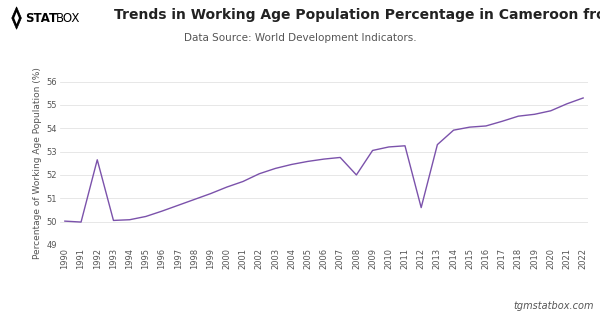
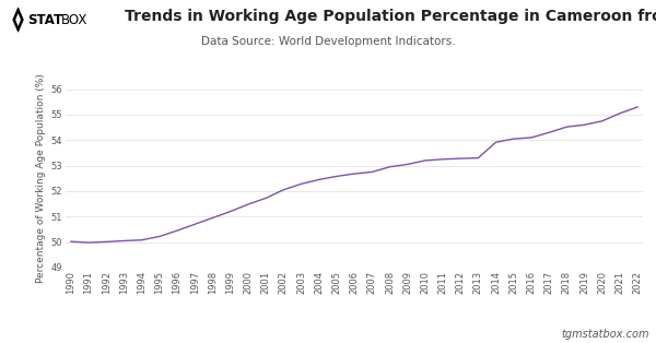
1992: 52.65 -> 50.01
2008: 52.00 -> 52.95
2012: 50.60 -> 53.28
